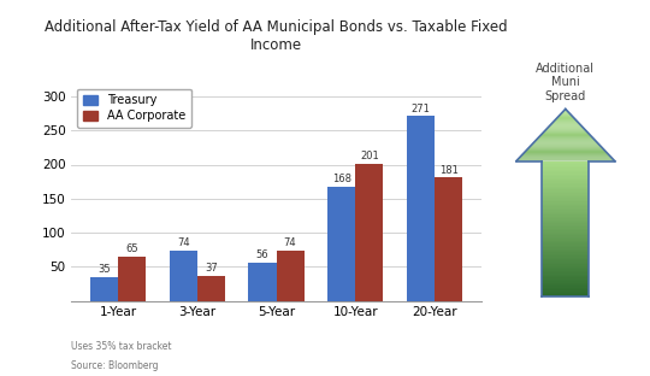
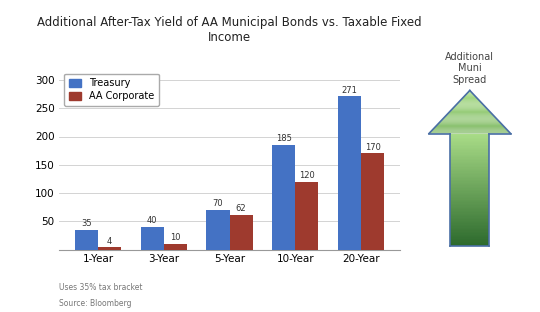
AA Corporate/1-Year: 65 -> 4
Treasury/3-Year: 74 -> 40
AA Corporate/3-Year: 37 -> 10
Treasury/5-Year: 56 -> 70
AA Corporate/5-Year: 74 -> 62
Treasury/10-Year: 168 -> 185
AA Corporate/10-Year: 201 -> 120
AA Corporate/20-Year: 181 -> 170
